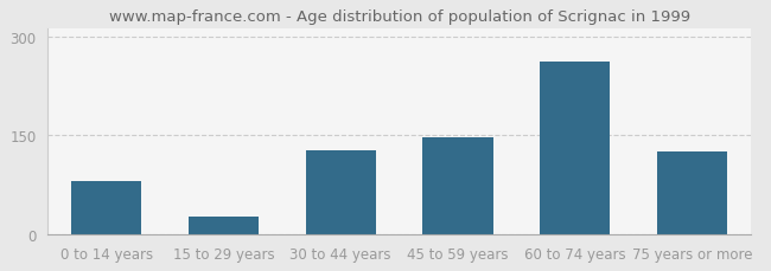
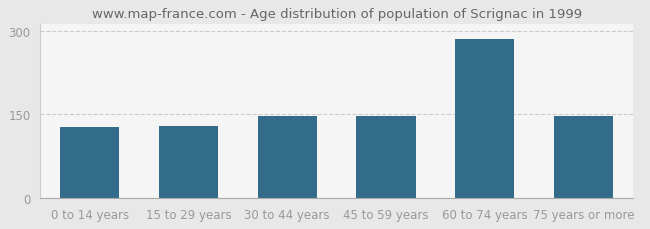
0 to 14 years: 80 -> 128
15 to 29 years: 26 -> 130
30 to 44 years: 128 -> 147
60 to 74 years: 262 -> 285
75 years or more: 126 -> 148
